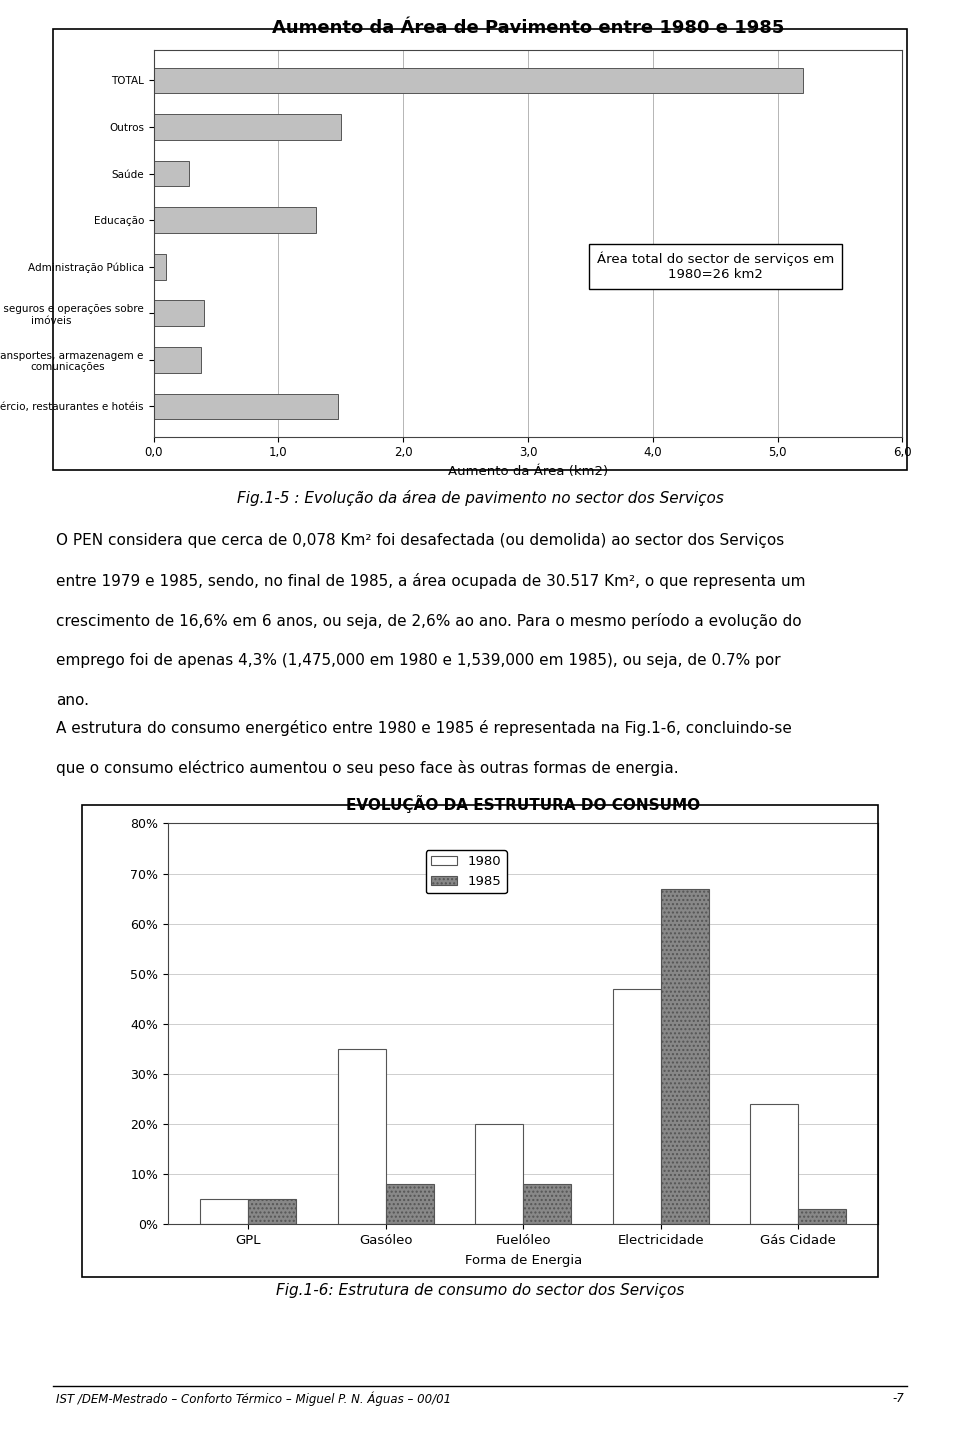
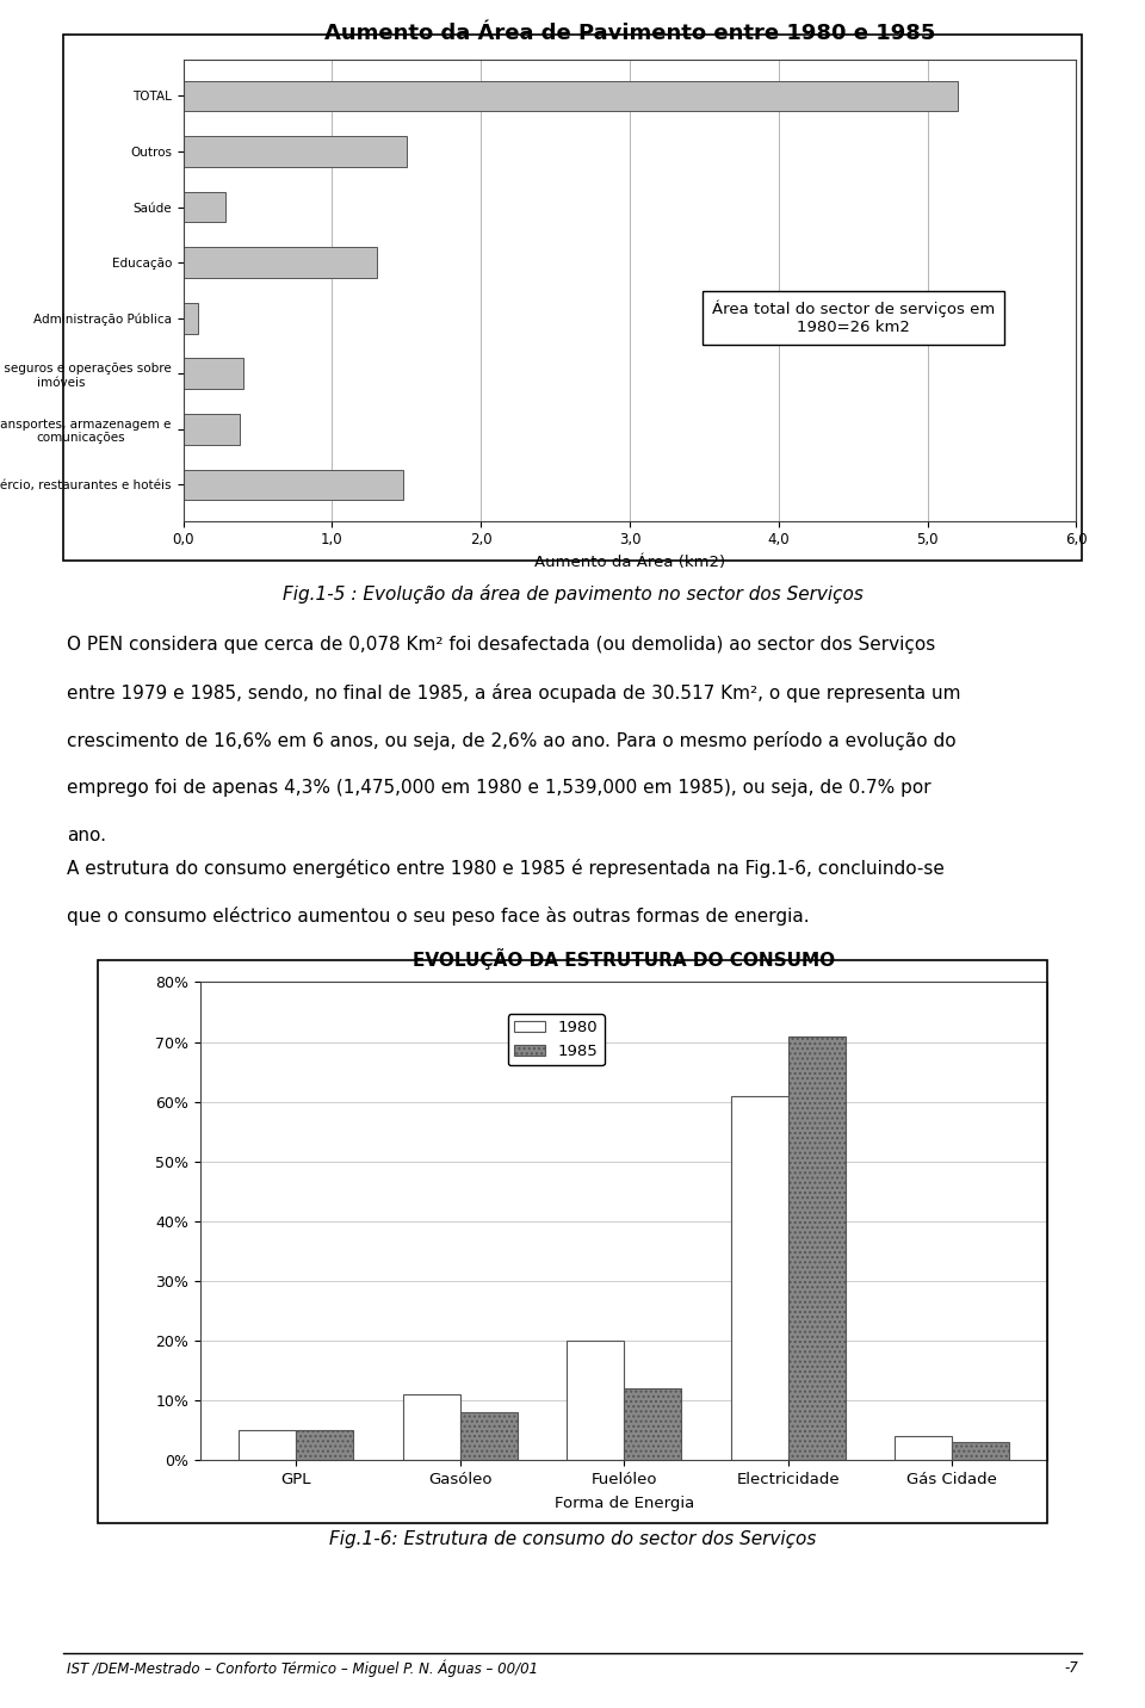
EVOLUÇÃO DA ESTRUTURA DO CONSUMO/1980/Gasóleo: 35% -> 11%
EVOLUÇÃO DA ESTRUTURA DO CONSUMO/1985/Fuelóleo: 8% -> 12%
EVOLUÇÃO DA ESTRUTURA DO CONSUMO/1980/Electricidade: 47% -> 61%
EVOLUÇÃO DA ESTRUTURA DO CONSUMO/1985/Electricidade: 67% -> 71%
EVOLUÇÃO DA ESTRUTURA DO CONSUMO/1980/Gás Cidade: 24% -> 4%
